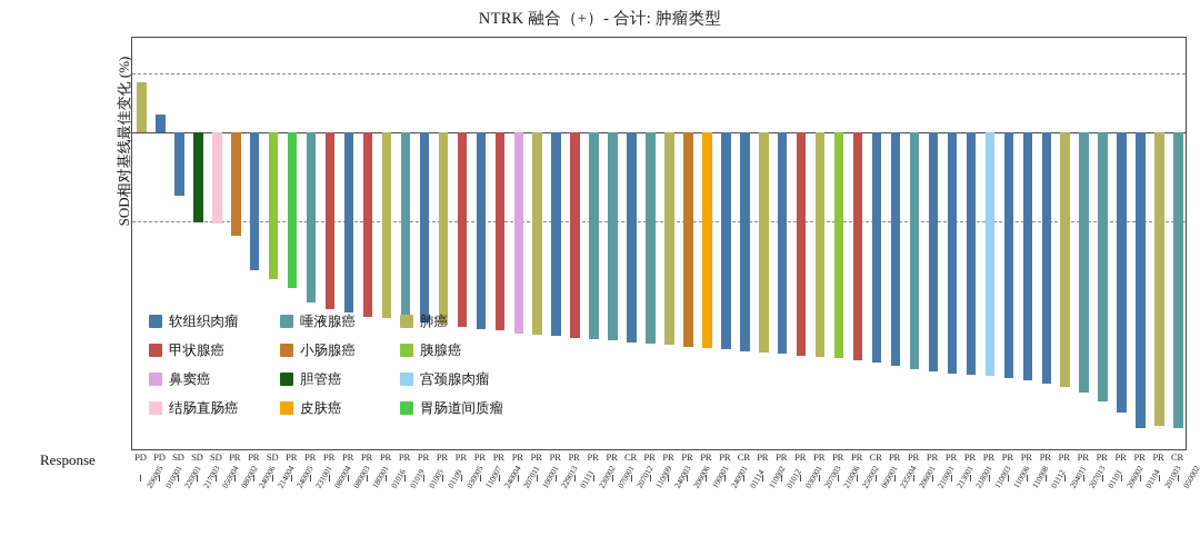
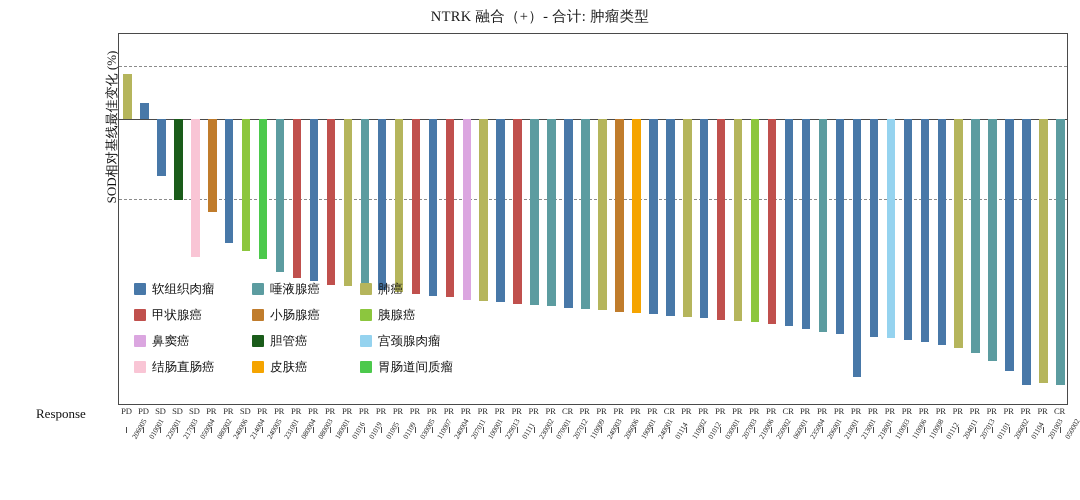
050004: -31 -> -52
213001: -82 -> -97
